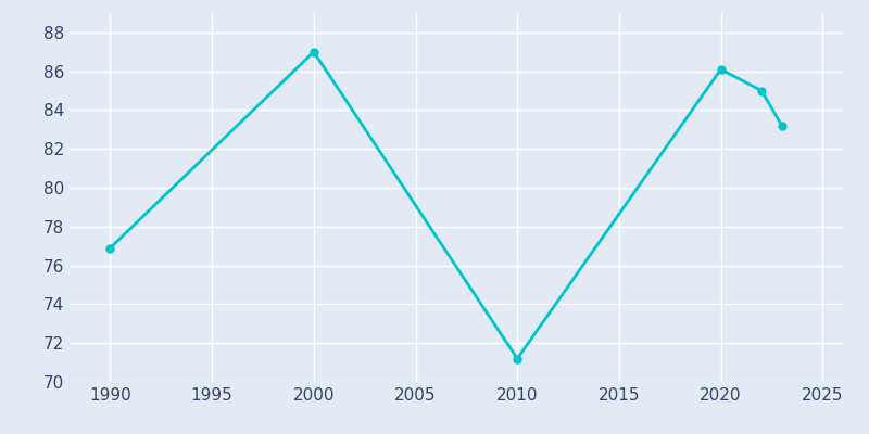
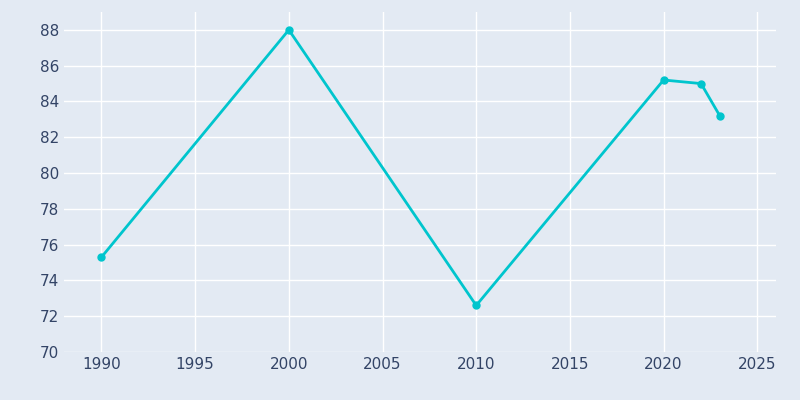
1990: 76.9 -> 75.3
2000: 87.0 -> 88.0
2010: 71.2 -> 72.6
2020: 86.1 -> 85.2
